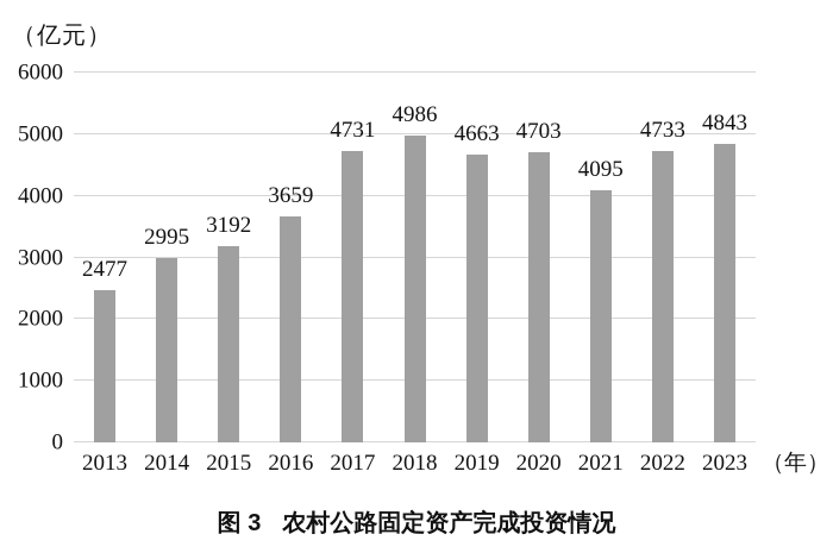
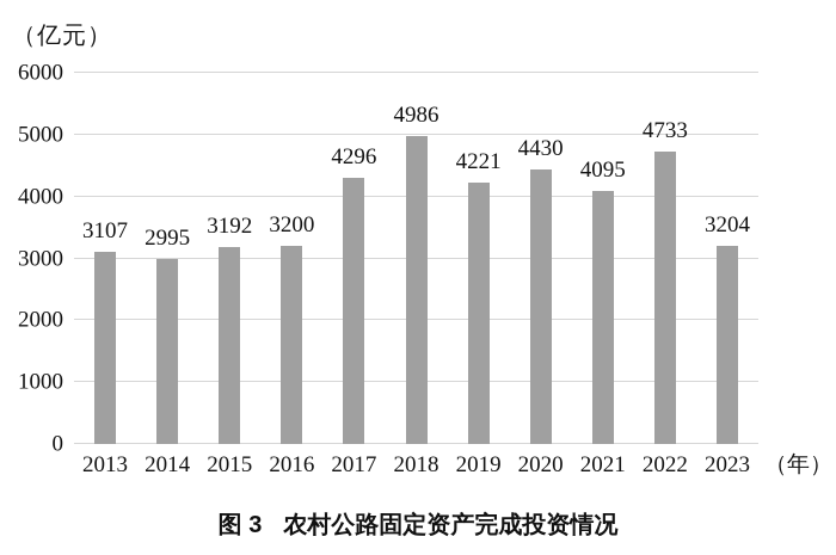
2013: 2477 -> 3107
2016: 3659 -> 3200
2017: 4731 -> 4296
2019: 4663 -> 4221
2020: 4703 -> 4430
2023: 4843 -> 3204
